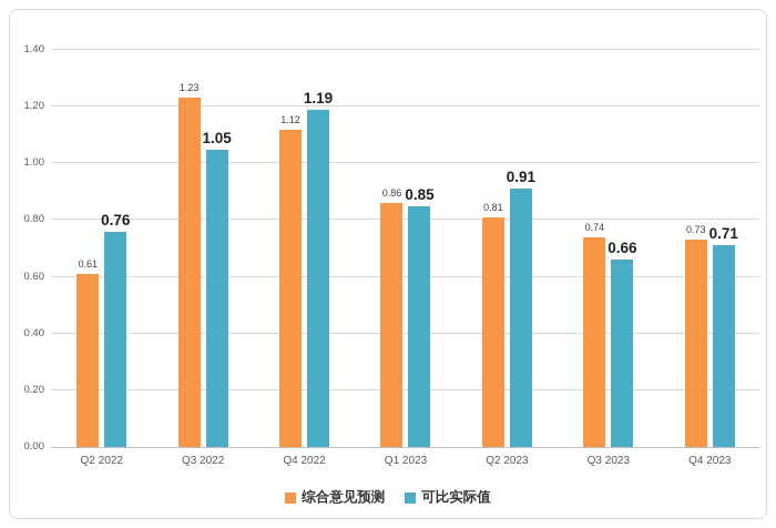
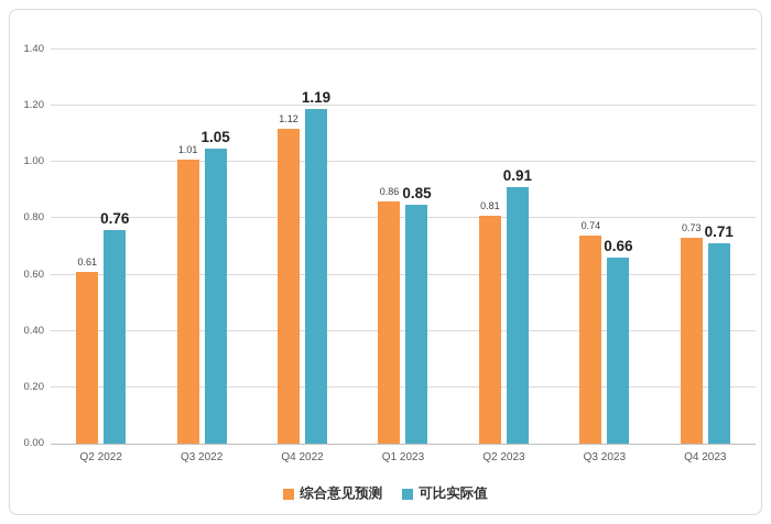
综合意见预测/Q3 2022: 1.23 -> 1.01
